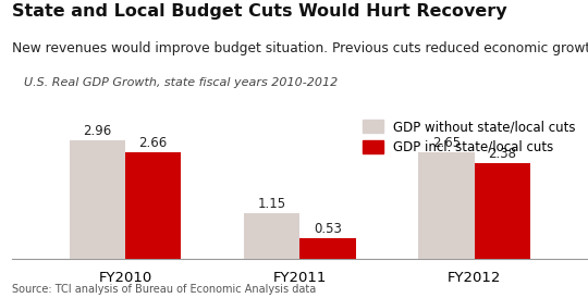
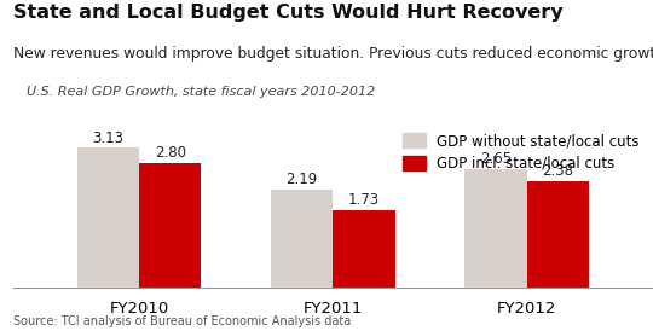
GDP without state/local cuts/FY2010: 2.96 -> 3.13
GDP incl. state/local cuts/FY2010: 2.66 -> 2.80
GDP without state/local cuts/FY2011: 1.15 -> 2.19
GDP incl. state/local cuts/FY2011: 0.53 -> 1.73
